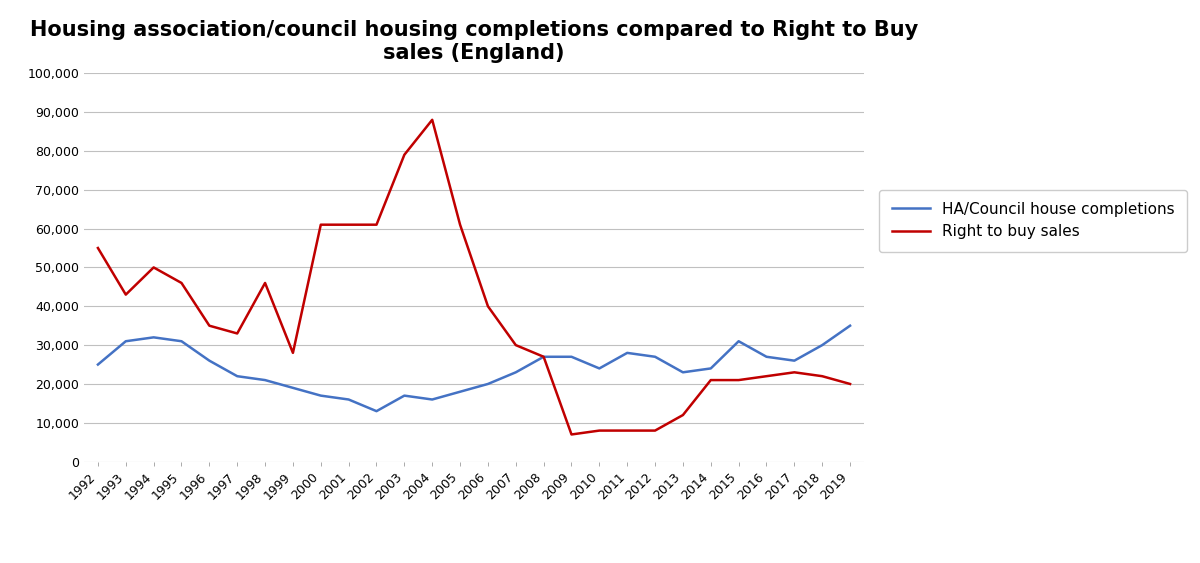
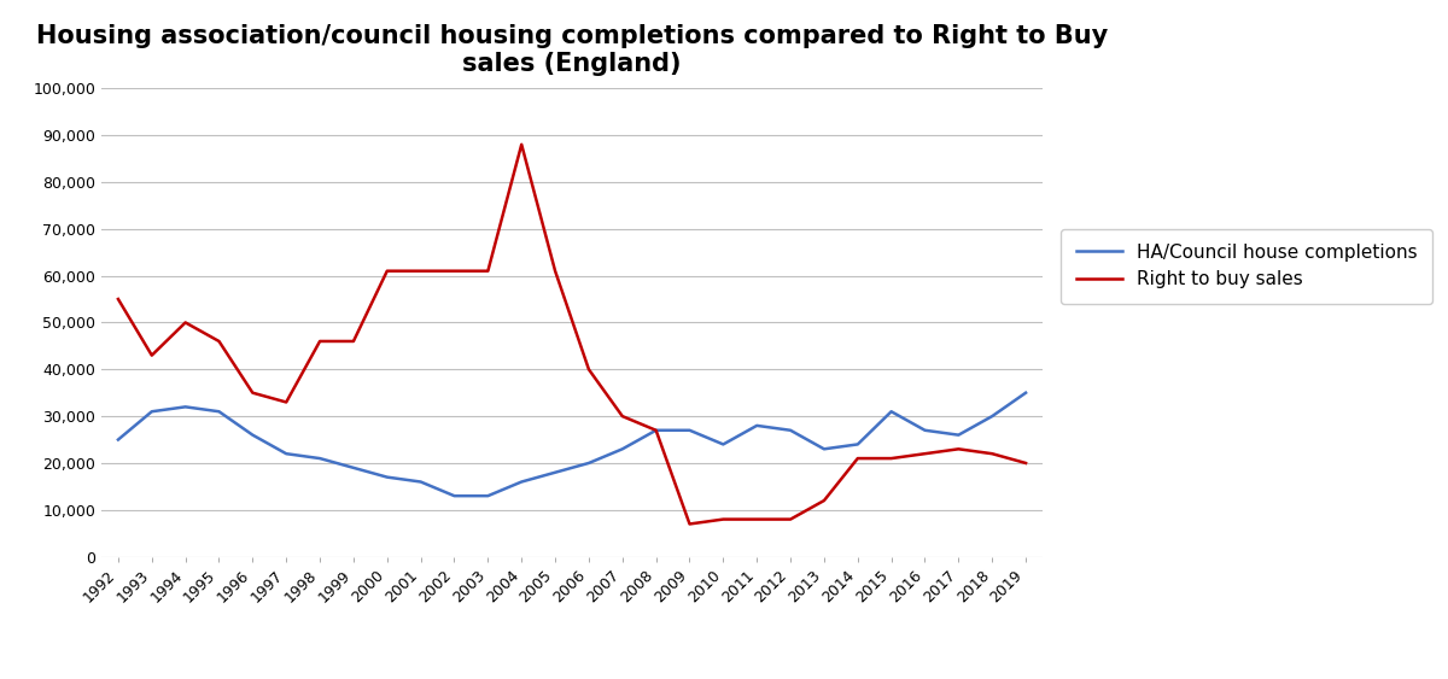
Right to buy sales/1999: 28,000 -> 46,000
HA/Council house completions/2003: 17,000 -> 13,000
Right to buy sales/2003: 79,000 -> 61,000
